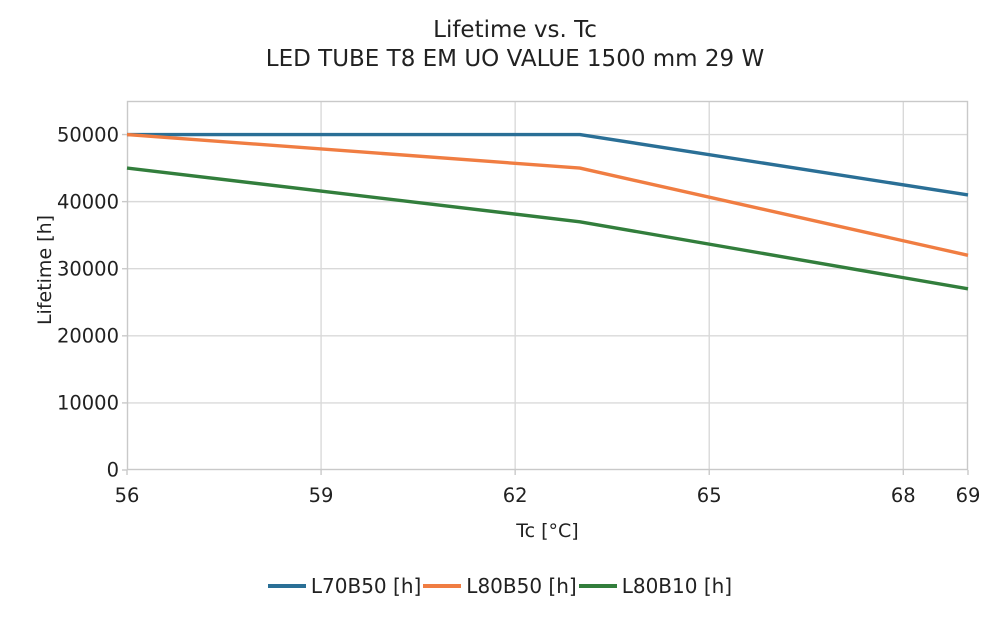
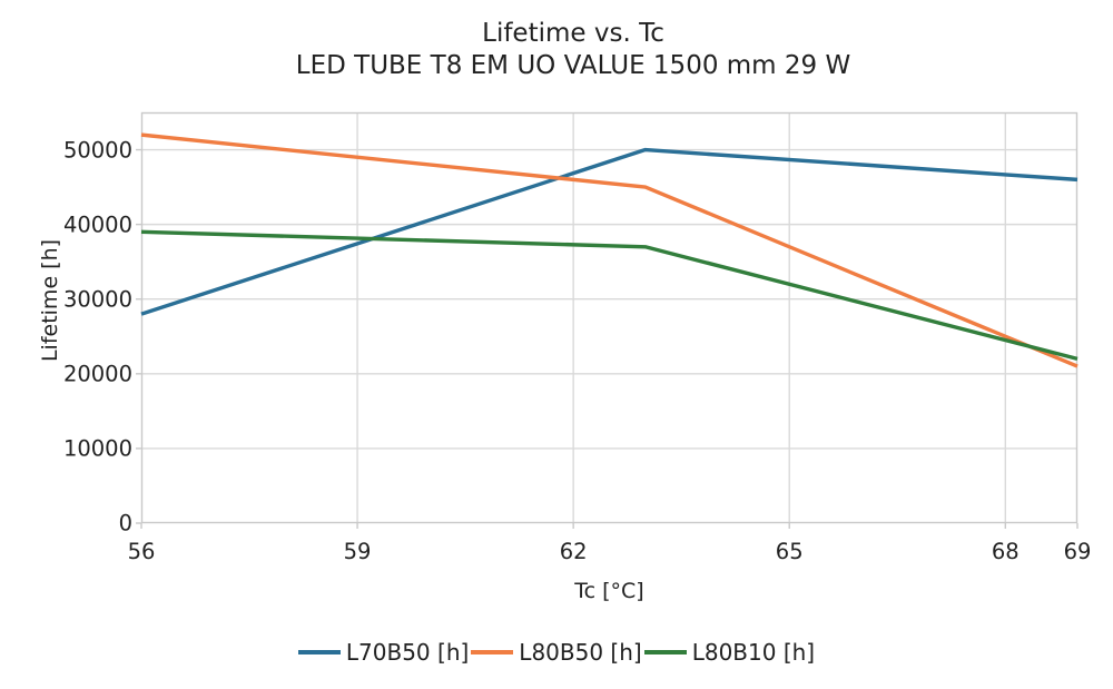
L70B50 [h]/56: 50000 -> 28000
L80B50 [h]/56: 50000 -> 52000
L80B10 [h]/56: 45000 -> 39000
L70B50 [h]/69: 41000 -> 46000
L80B50 [h]/69: 32000 -> 21000
L80B10 [h]/69: 27000 -> 22000
